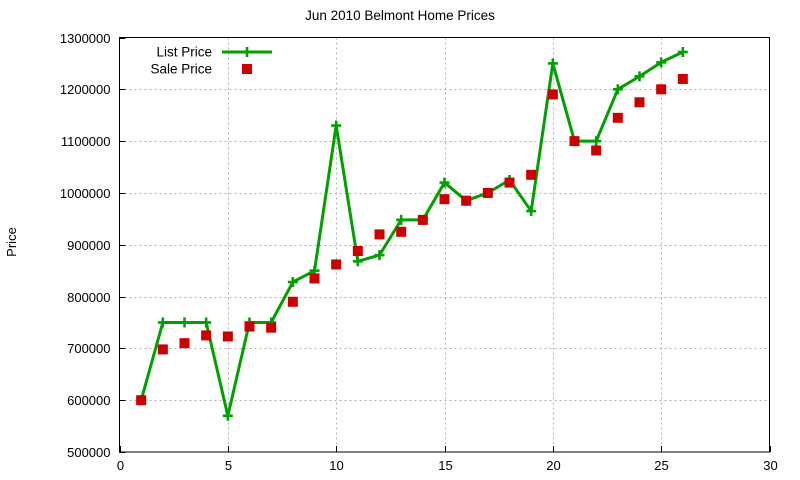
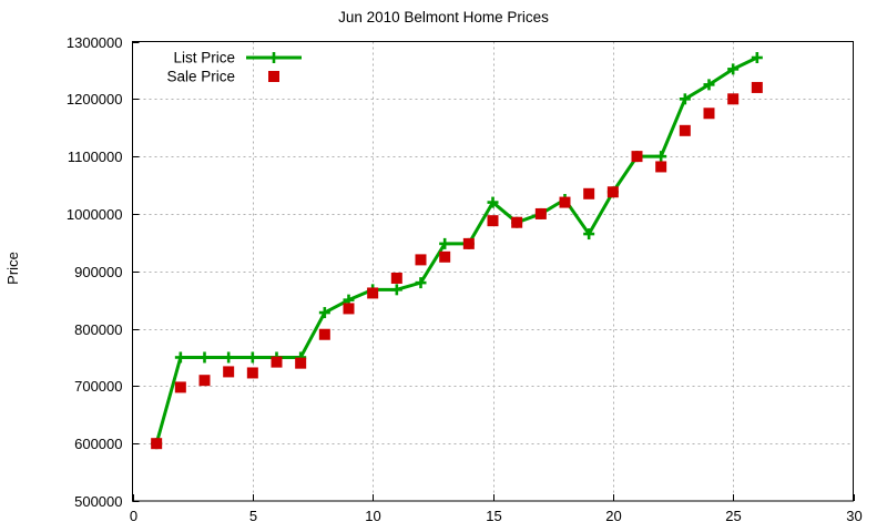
List Price/5: 570000 -> 750000
List Price/10: 1130000 -> 870000
List Price/20: 1250000 -> 1040000
Sale Price/20: 1190000 -> 1040000
